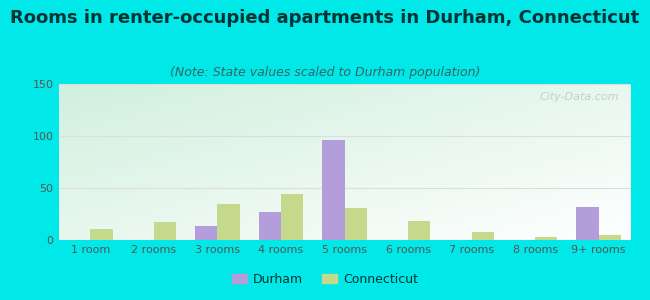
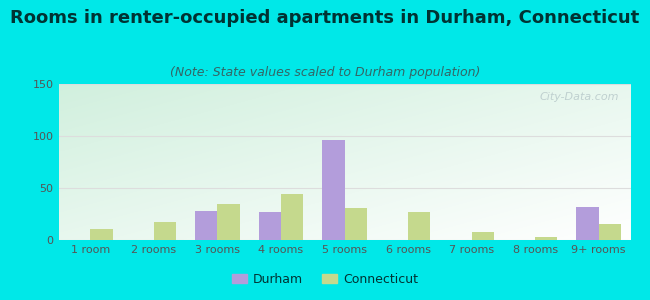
Durham/3 rooms: 13 -> 28
Connecticut/6 rooms: 18 -> 27
Connecticut/9+ rooms: 5 -> 15
